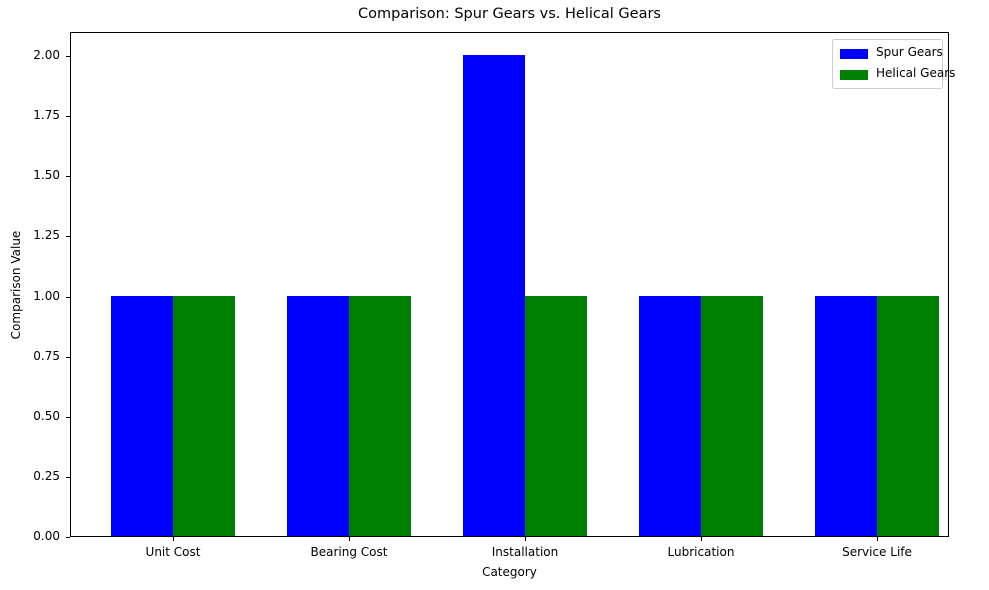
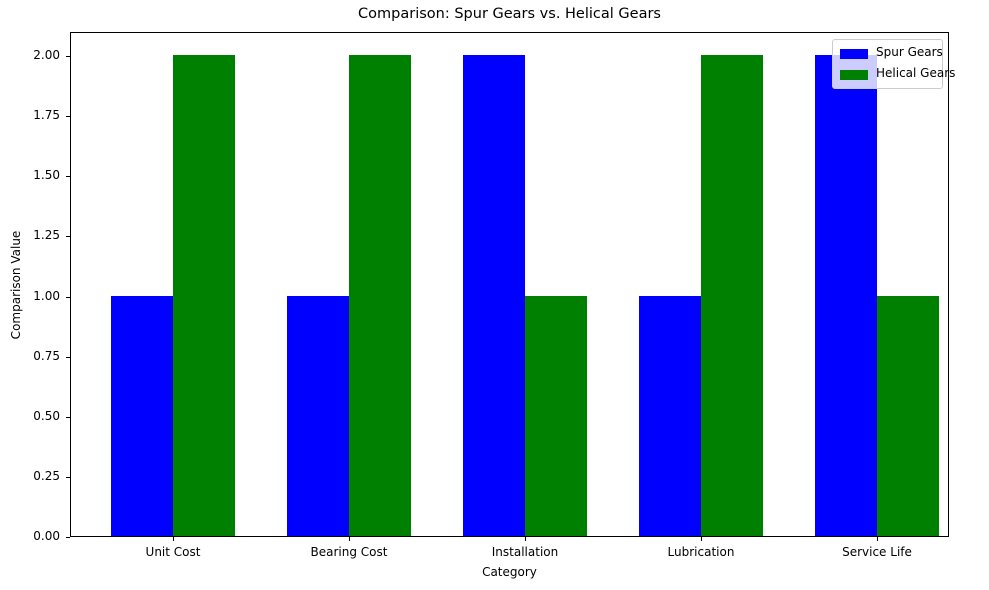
Helical Gears/Unit Cost: 1 -> 2
Helical Gears/Bearing Cost: 1 -> 2
Helical Gears/Lubrication: 1 -> 2
Spur Gears/Service Life: 1 -> 2
